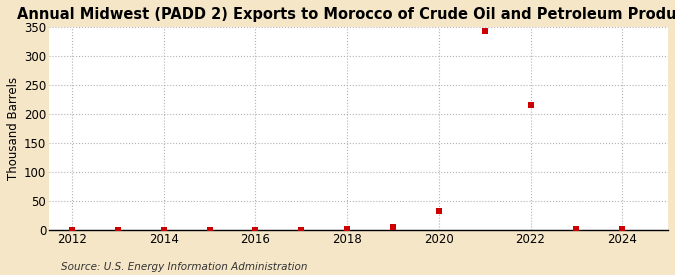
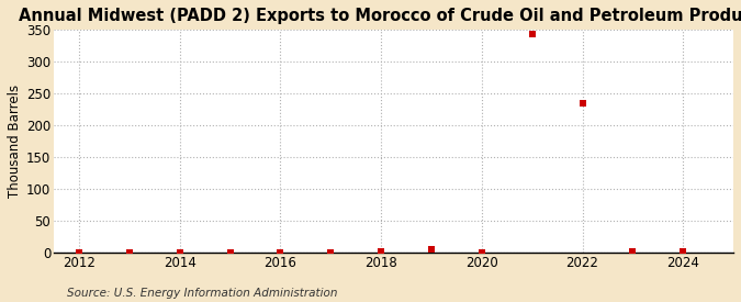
2020: 34 -> 1
2022: 216 -> 235
